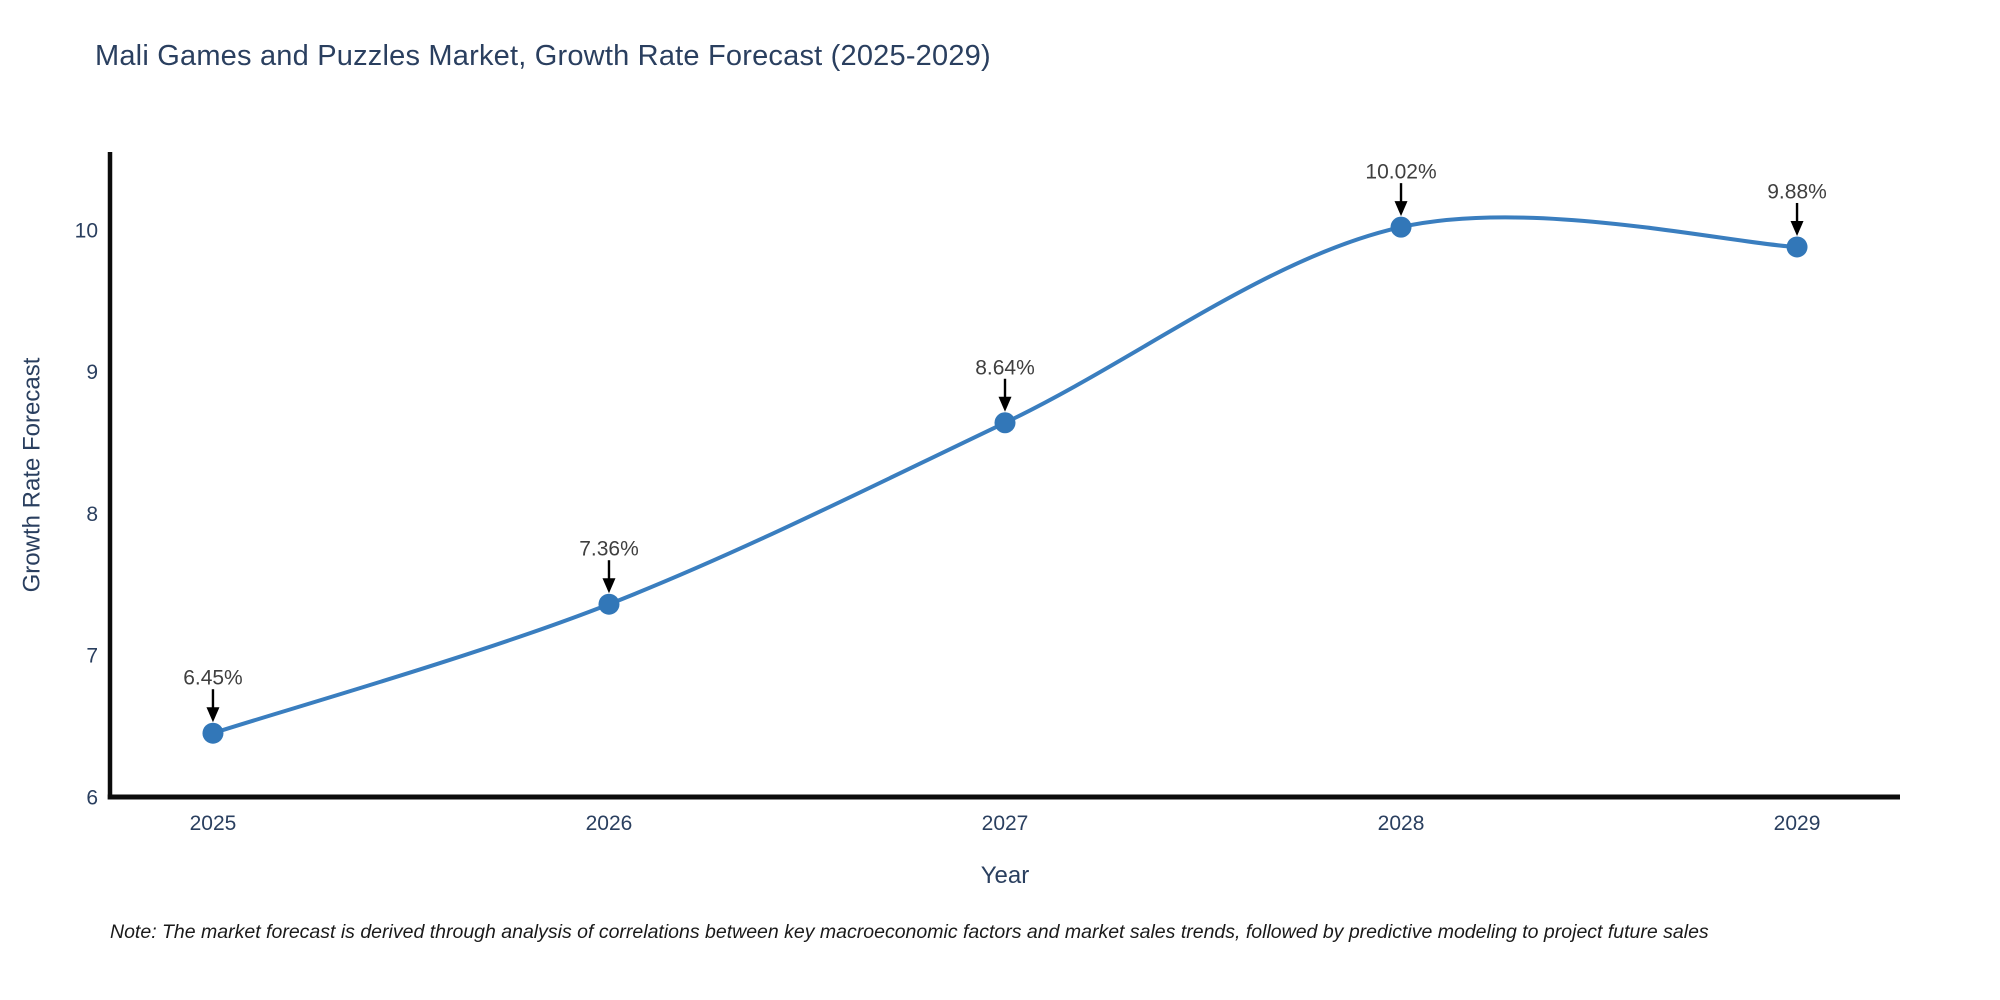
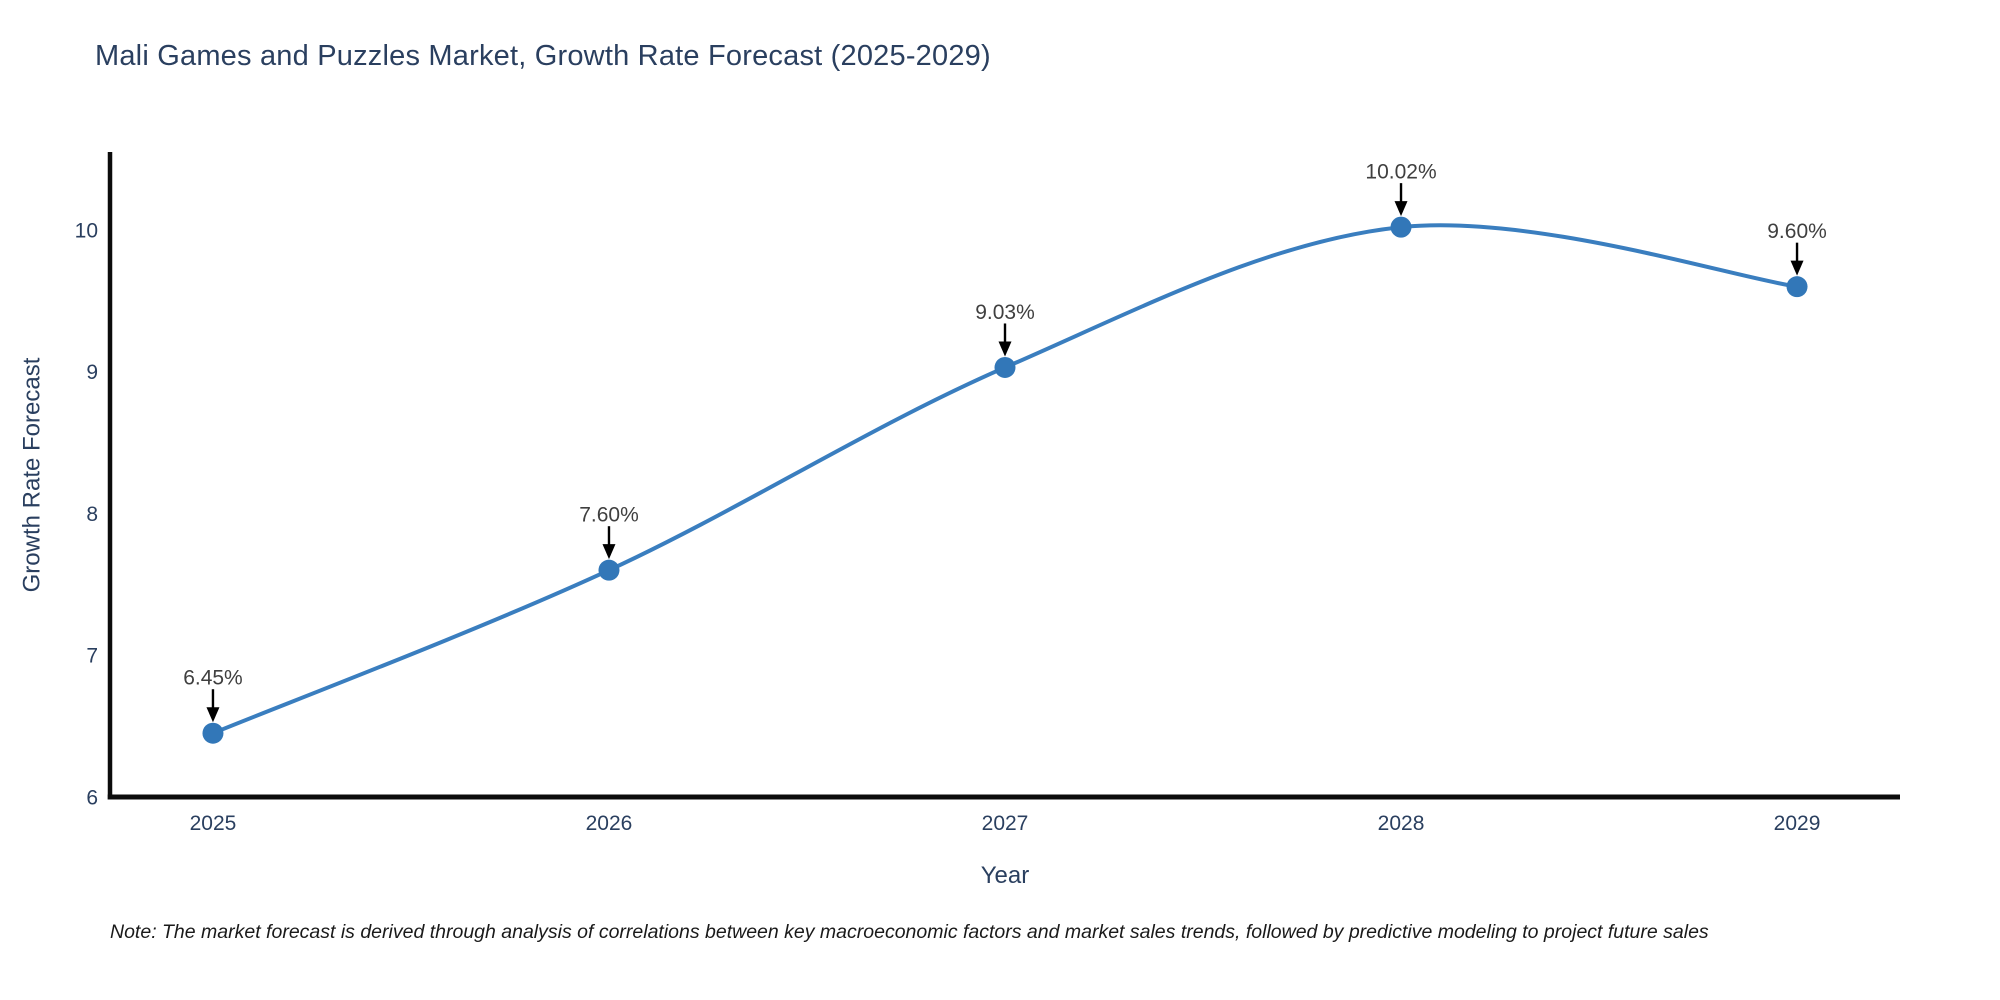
2026: 7.36% -> 7.60%
2027: 8.64% -> 9.03%
2029: 9.88% -> 9.60%
